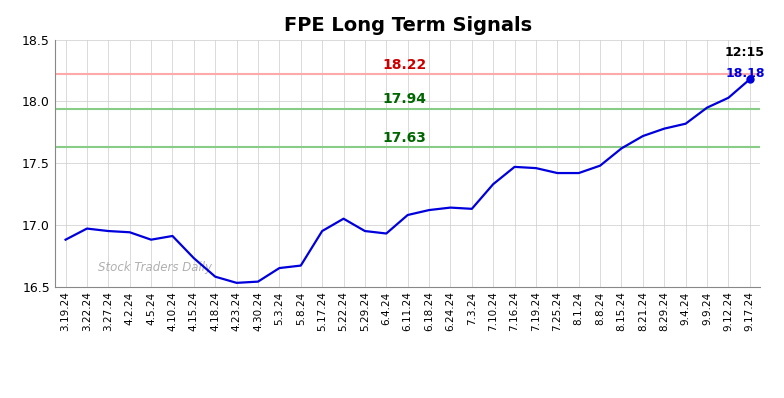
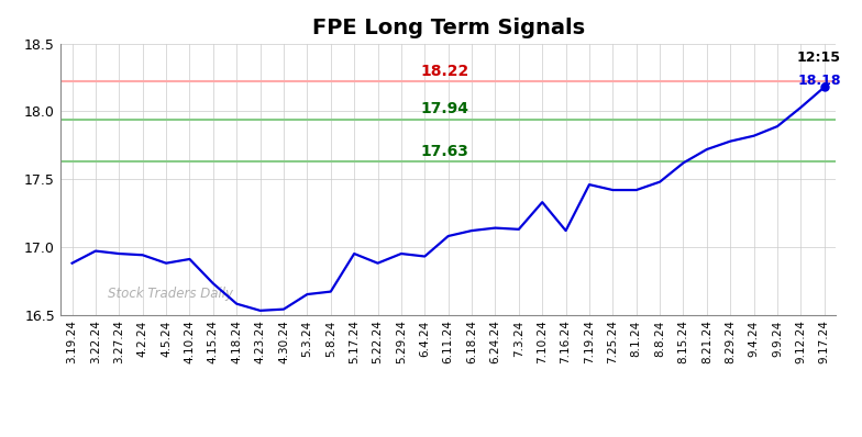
5.22.24: 17.05 -> 16.88
7.16.24: 17.47 -> 17.12
9.9.24: 17.95 -> 17.89
